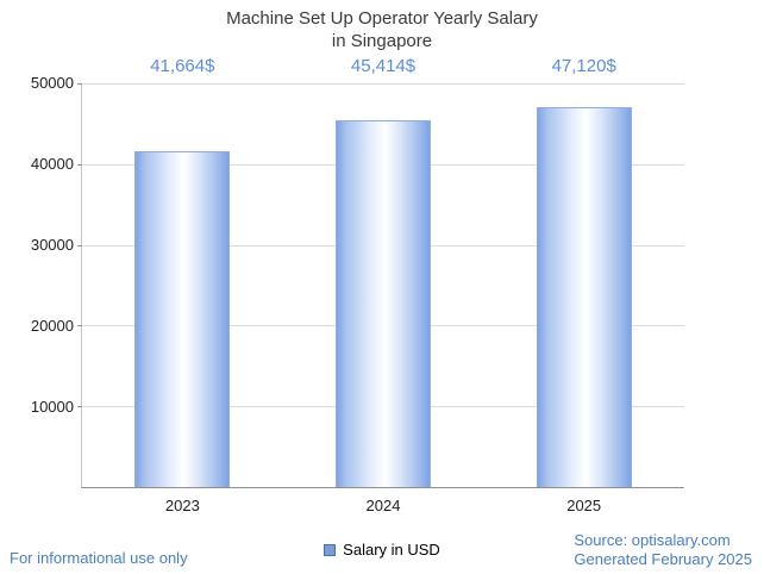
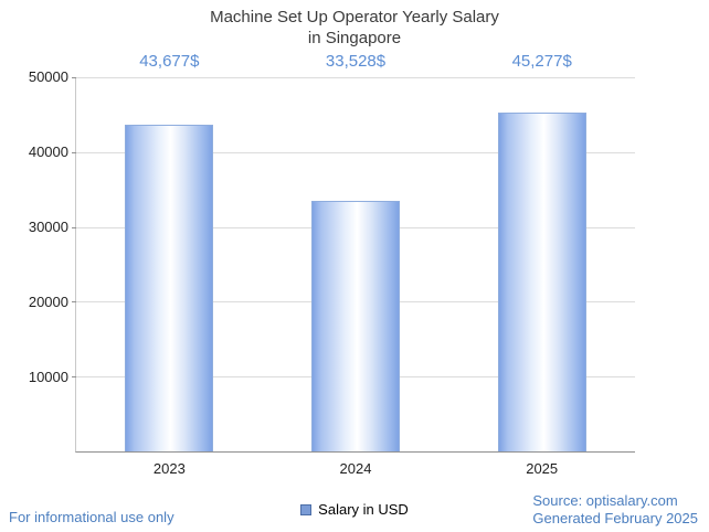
2023: 41,664 -> 43,677
2024: 45,414 -> 33,528
2025: 47,120 -> 45,277
